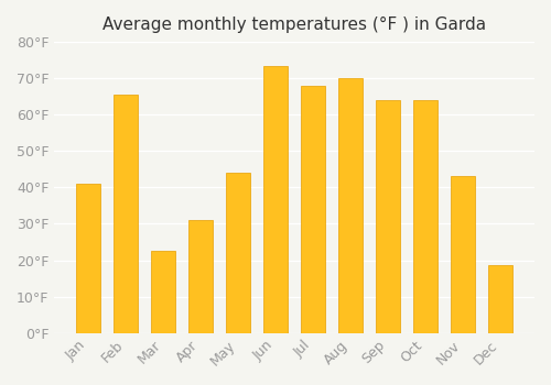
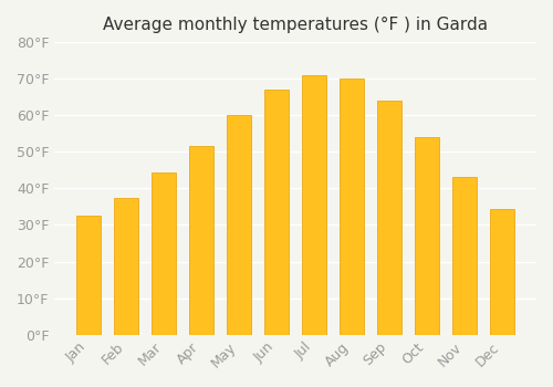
Jan: 41.0°F -> 32.5°F
Feb: 65.5°F -> 37.5°F
Mar: 22.5°F -> 44.5°F
Apr: 31.0°F -> 51.5°F
May: 44.0°F -> 60.0°F
Jun: 73.5°F -> 67.0°F
Jul: 68.0°F -> 71.0°F
Oct: 64.0°F -> 54.0°F
Dec: 18.5°F -> 34.5°F
